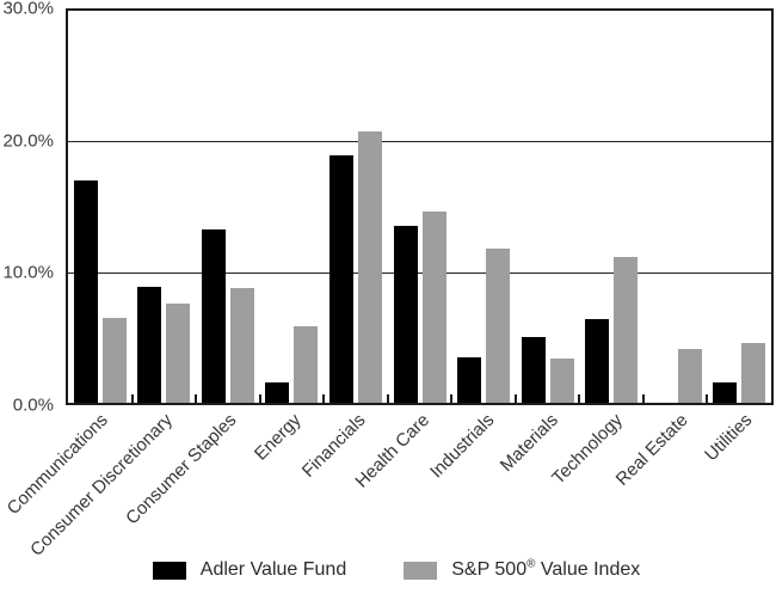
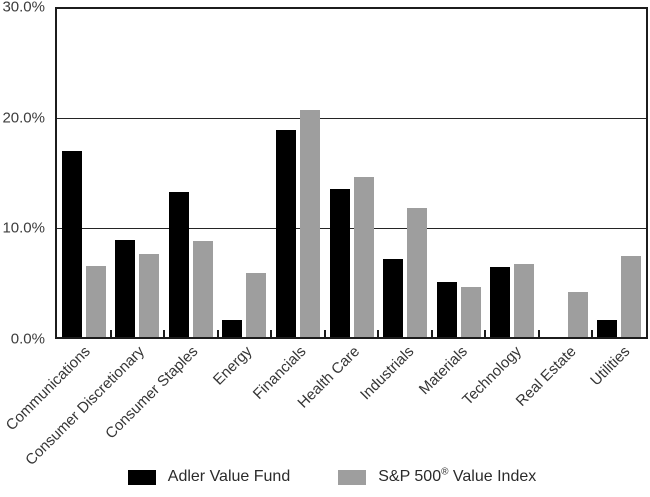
Adler Value Fund/Industrials: 3.5% -> 7.1%
S&P 500® Value Index/Materials: 3.4% -> 4.6%
S&P 500® Value Index/Technology: 11.2% -> 6.7%
S&P 500® Value Index/Utilities: 4.6% -> 7.4%
